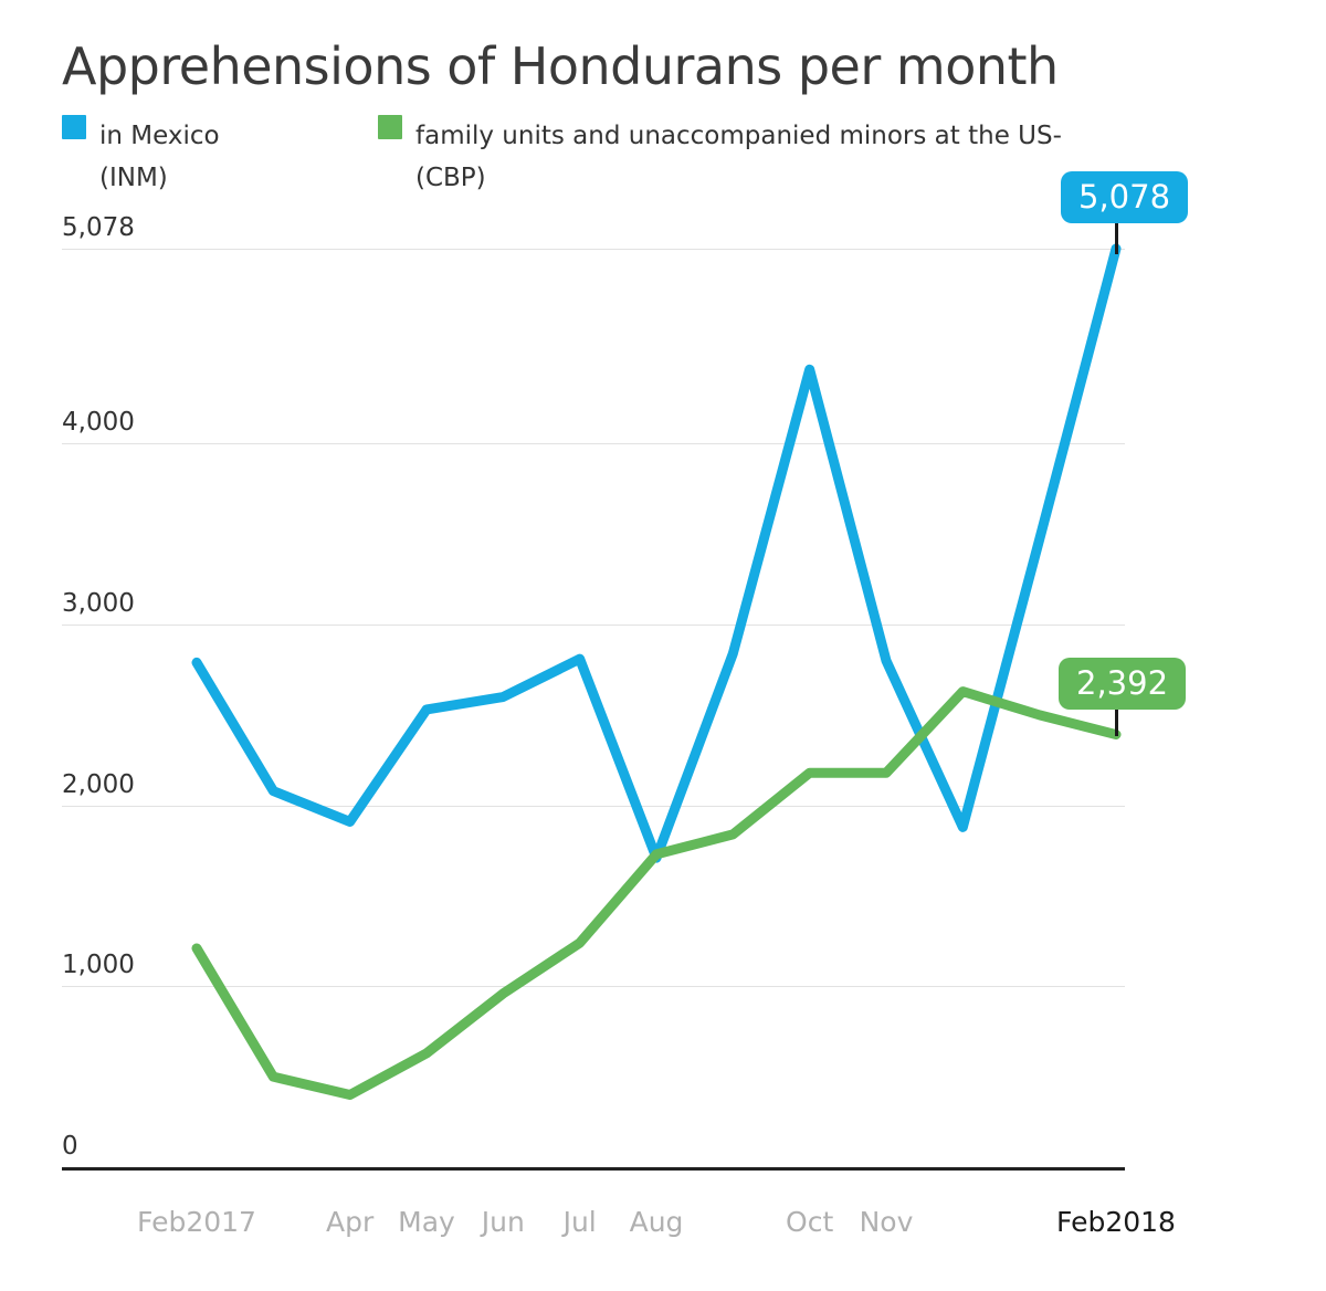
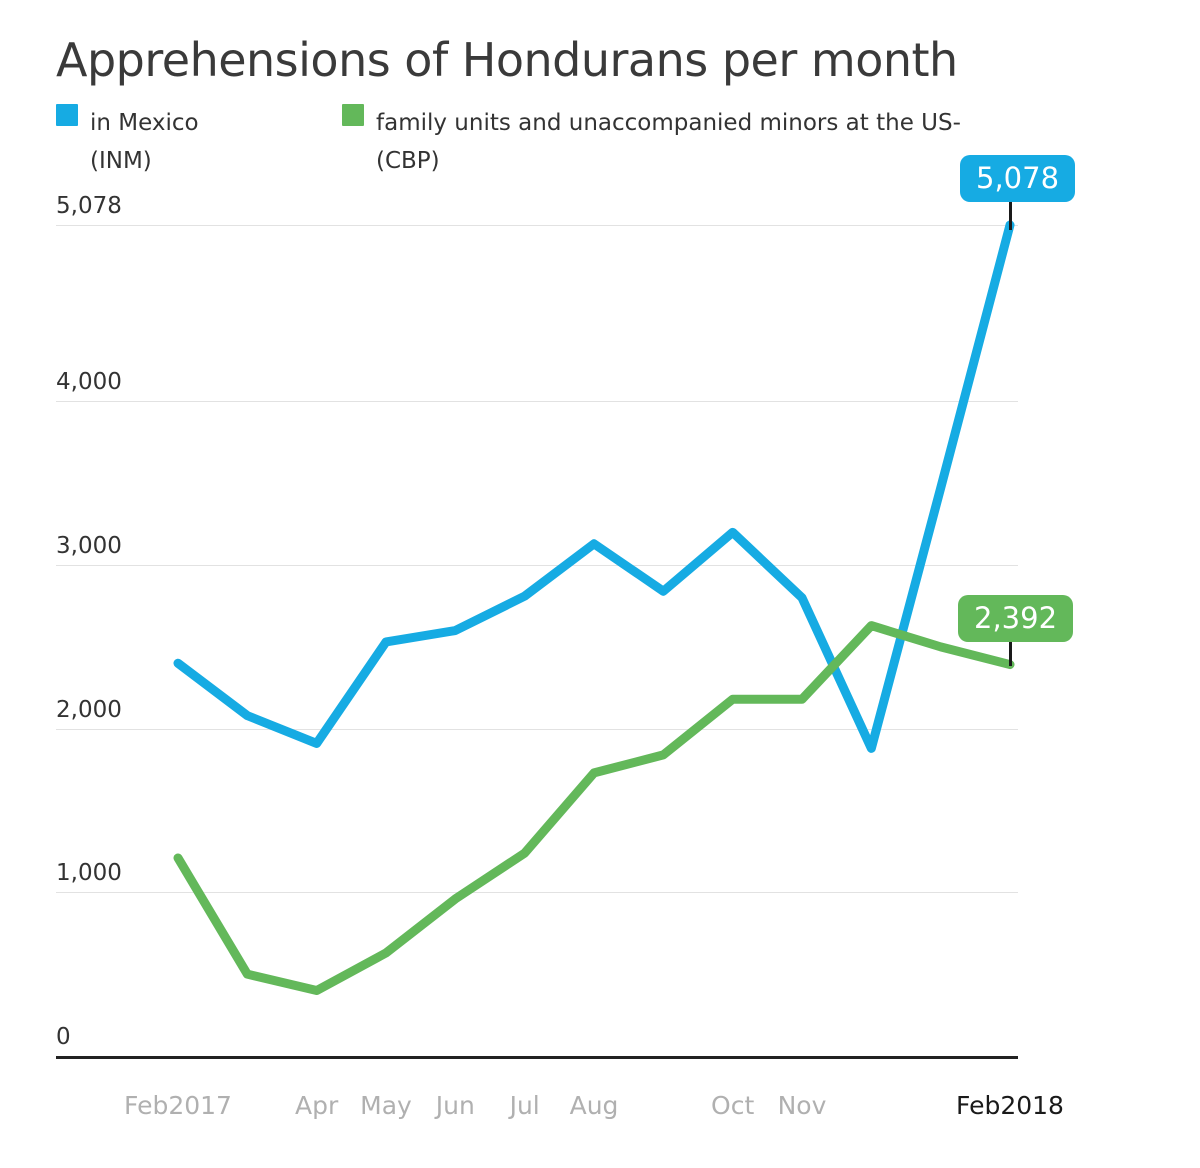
in Mexico (INM)/Feb2017: 2790 -> 2400
in Mexico (INM)/Aug: 1710 -> 3130
in Mexico (INM)/Oct: 4410 -> 3200
